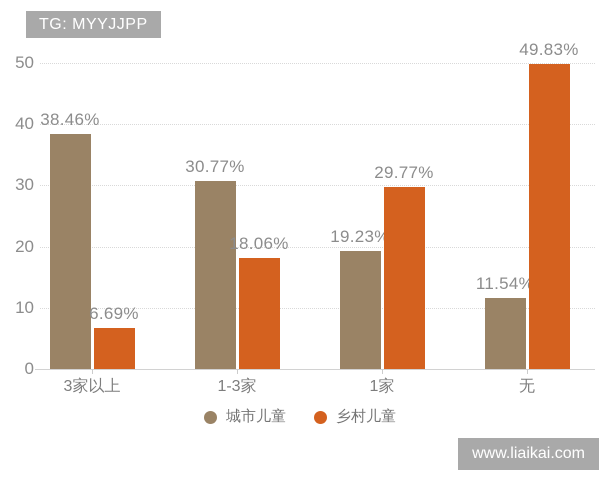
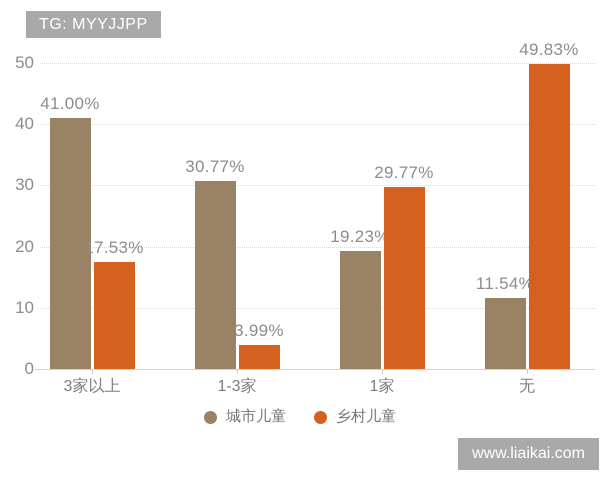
城市儿童/3家以上: 38.46% -> 41.00%
乡村儿童/3家以上: 6.69% -> 17.53%
乡村儿童/1-3家: 18.06% -> 3.99%
